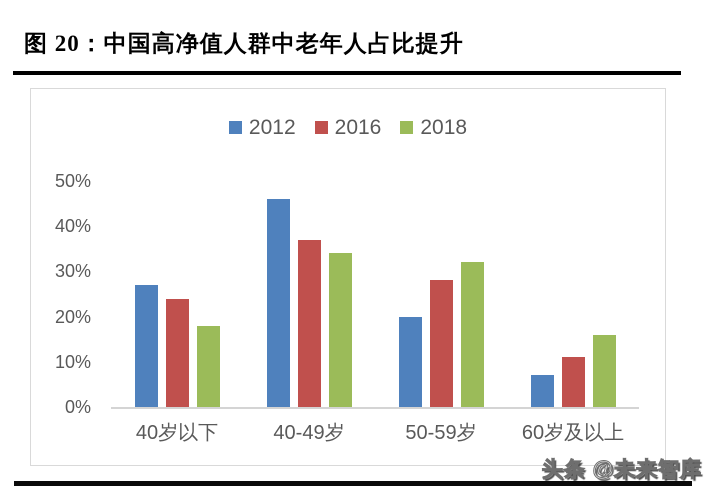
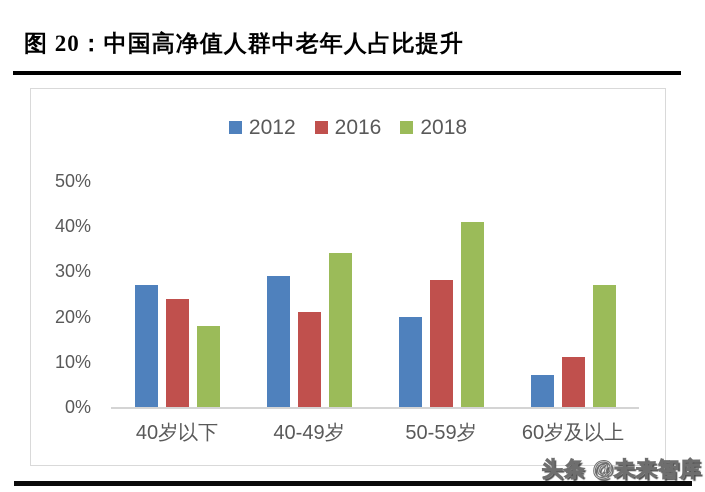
2012/40-49岁: 46% -> 29%
2016/40-49岁: 37% -> 21%
2018/50-59岁: 32% -> 41%
2018/60岁及以上: 16% -> 27%
